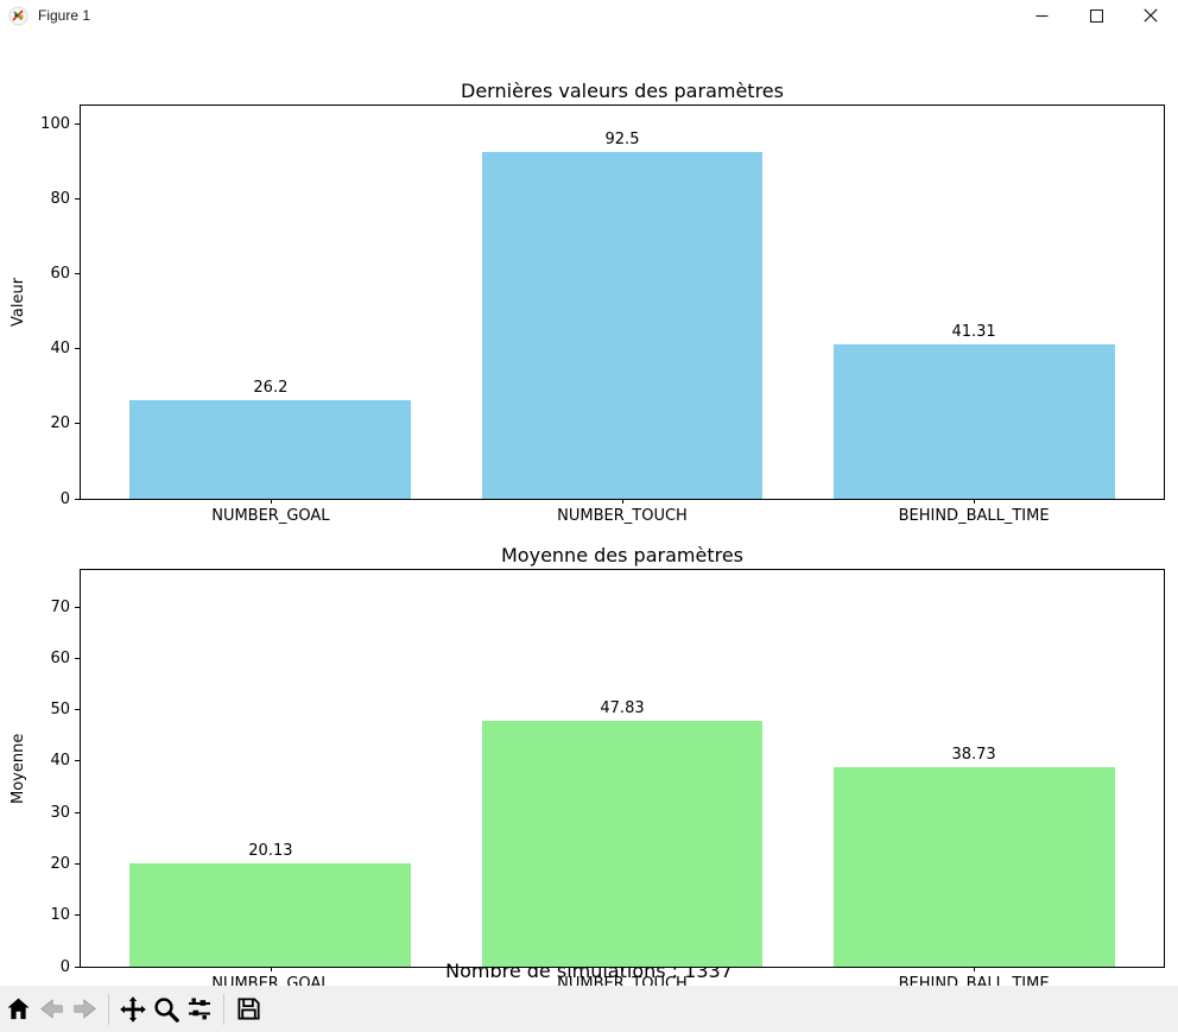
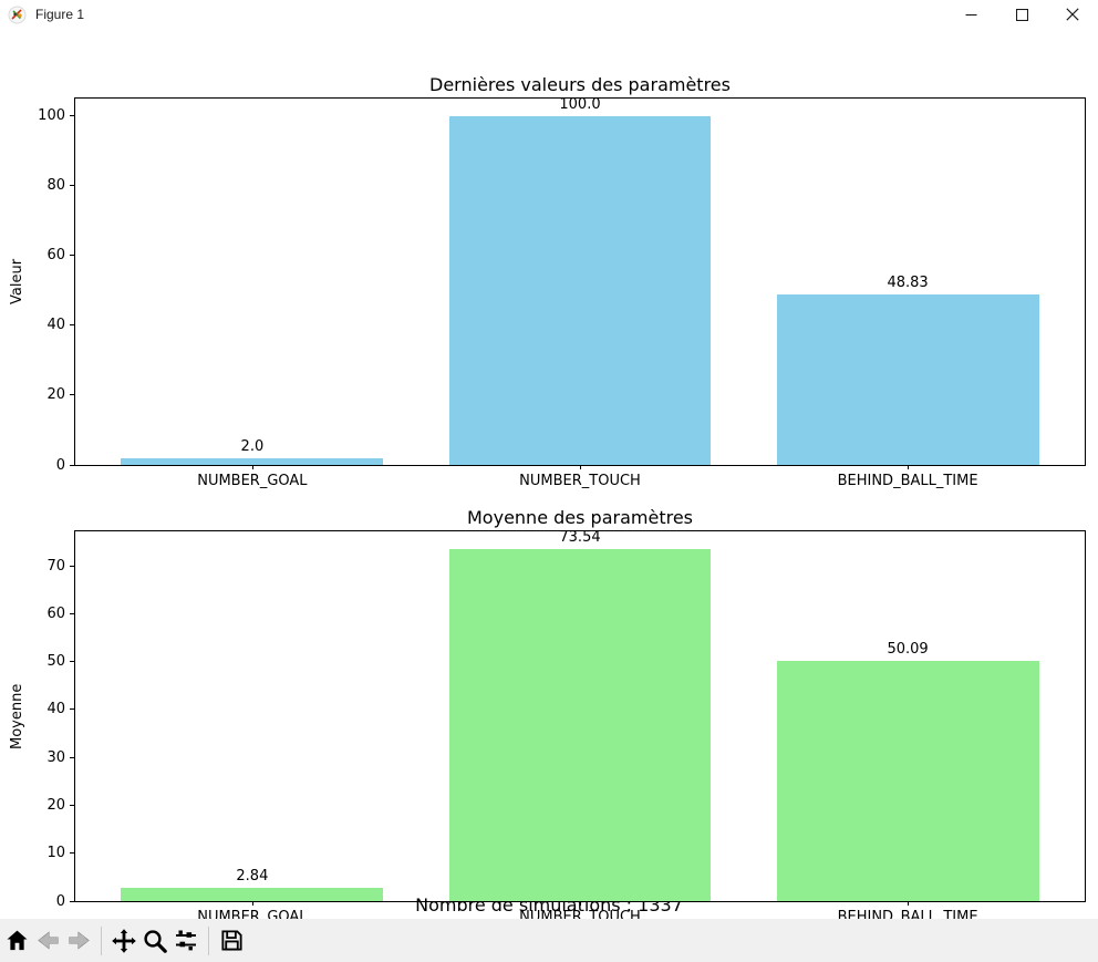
Dernières valeurs des paramètres/NUMBER_GOAL: 26.2 -> 2.0
Dernières valeurs des paramètres/NUMBER_TOUCH: 92.5 -> 100.0
Dernières valeurs des paramètres/BEHIND_BALL_TIME: 41.31 -> 48.83
Moyenne des paramètres/NUMBER_GOAL: 20.13 -> 2.84
Moyenne des paramètres/NUMBER_TOUCH: 47.83 -> 73.54
Moyenne des paramètres/BEHIND_BALL_TIME: 38.73 -> 50.09
